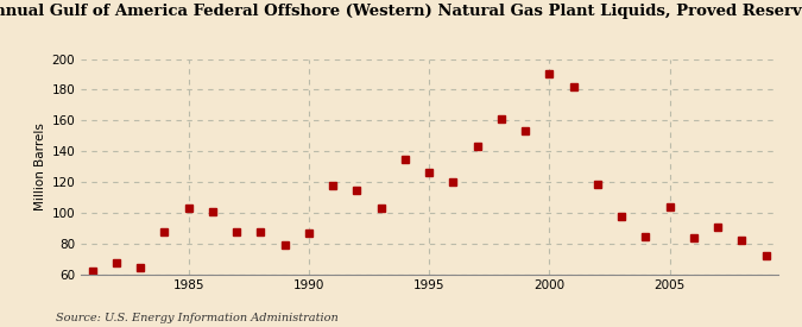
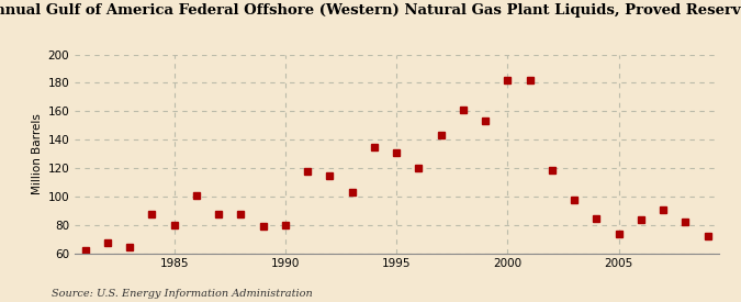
1985: 103 -> 80
1990: 87 -> 80
1995: 126 -> 131
2000: 190 -> 182
2005: 104 -> 74
